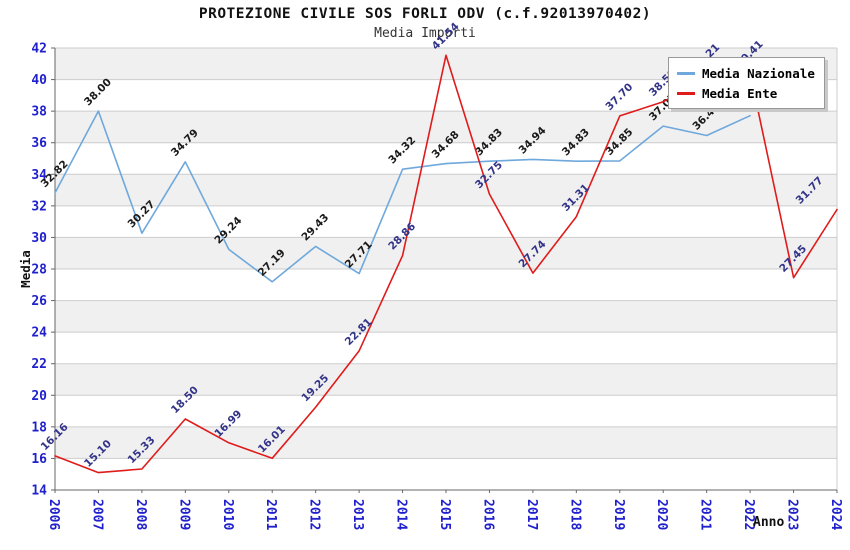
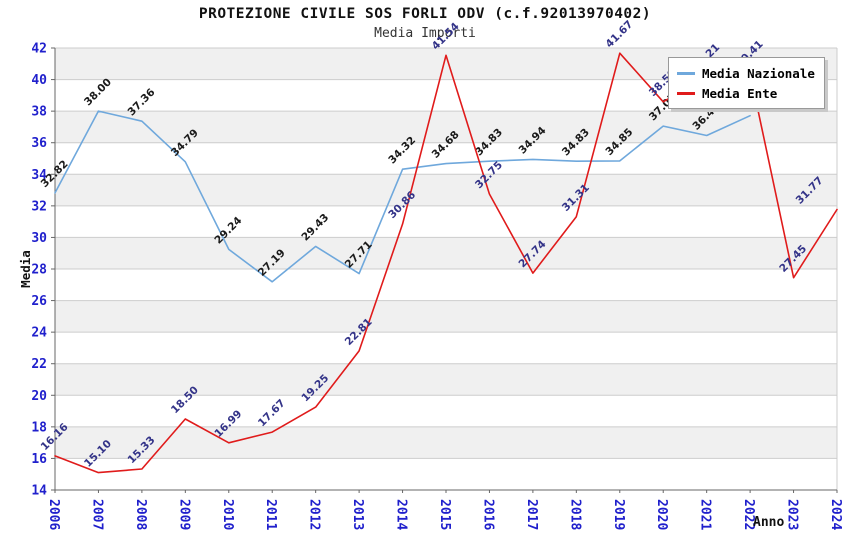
Media Nazionale/2008: 30.27 -> 37.36
Media Ente/2011: 16.01 -> 17.67
Media Ente/2014: 28.86 -> 30.86
Media Ente/2019: 37.70 -> 41.67
